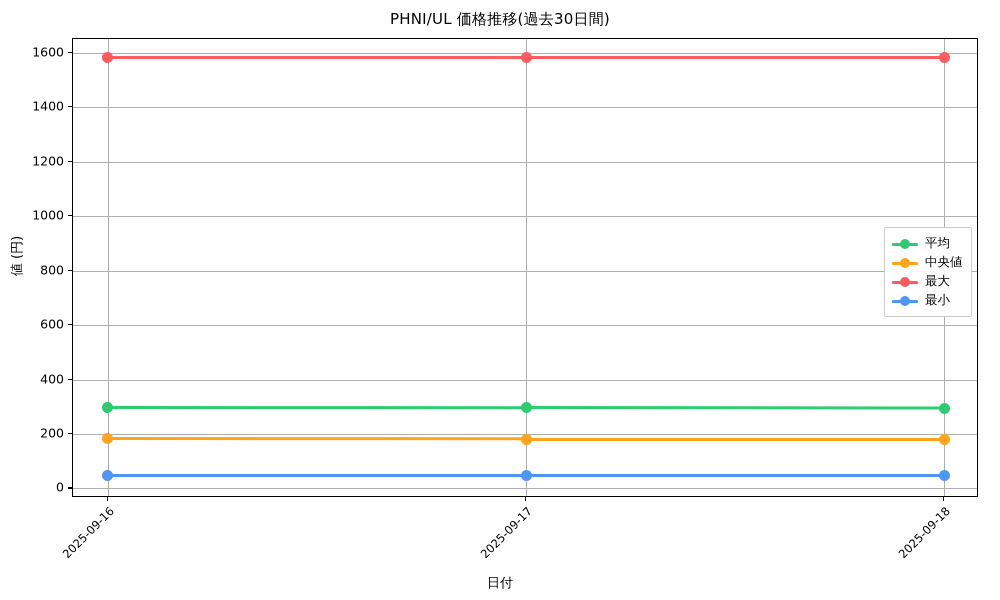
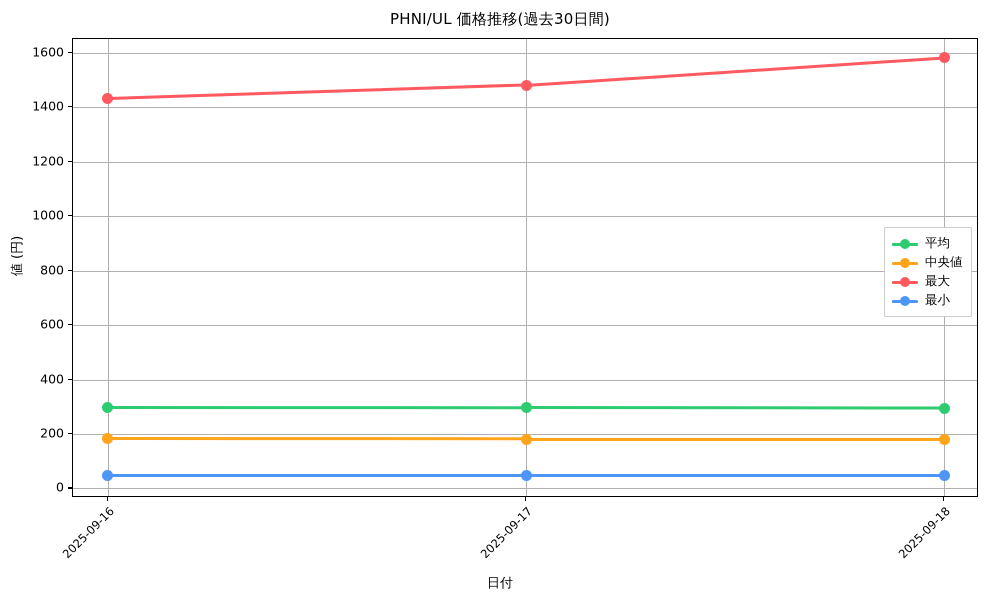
最大/2025-09-16: 1580 -> 1430
最大/2025-09-17: 1580 -> 1480
